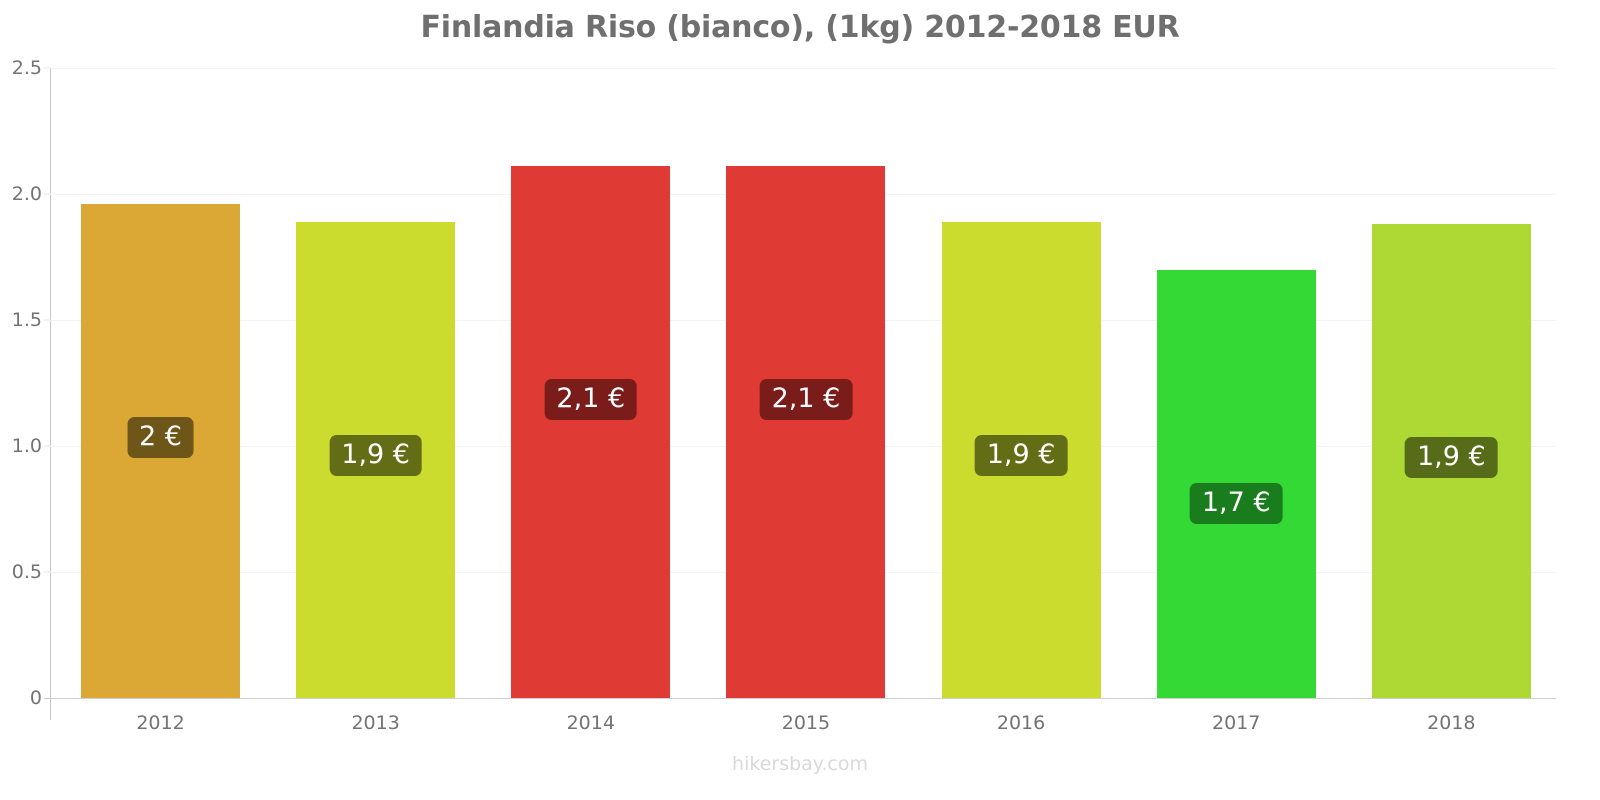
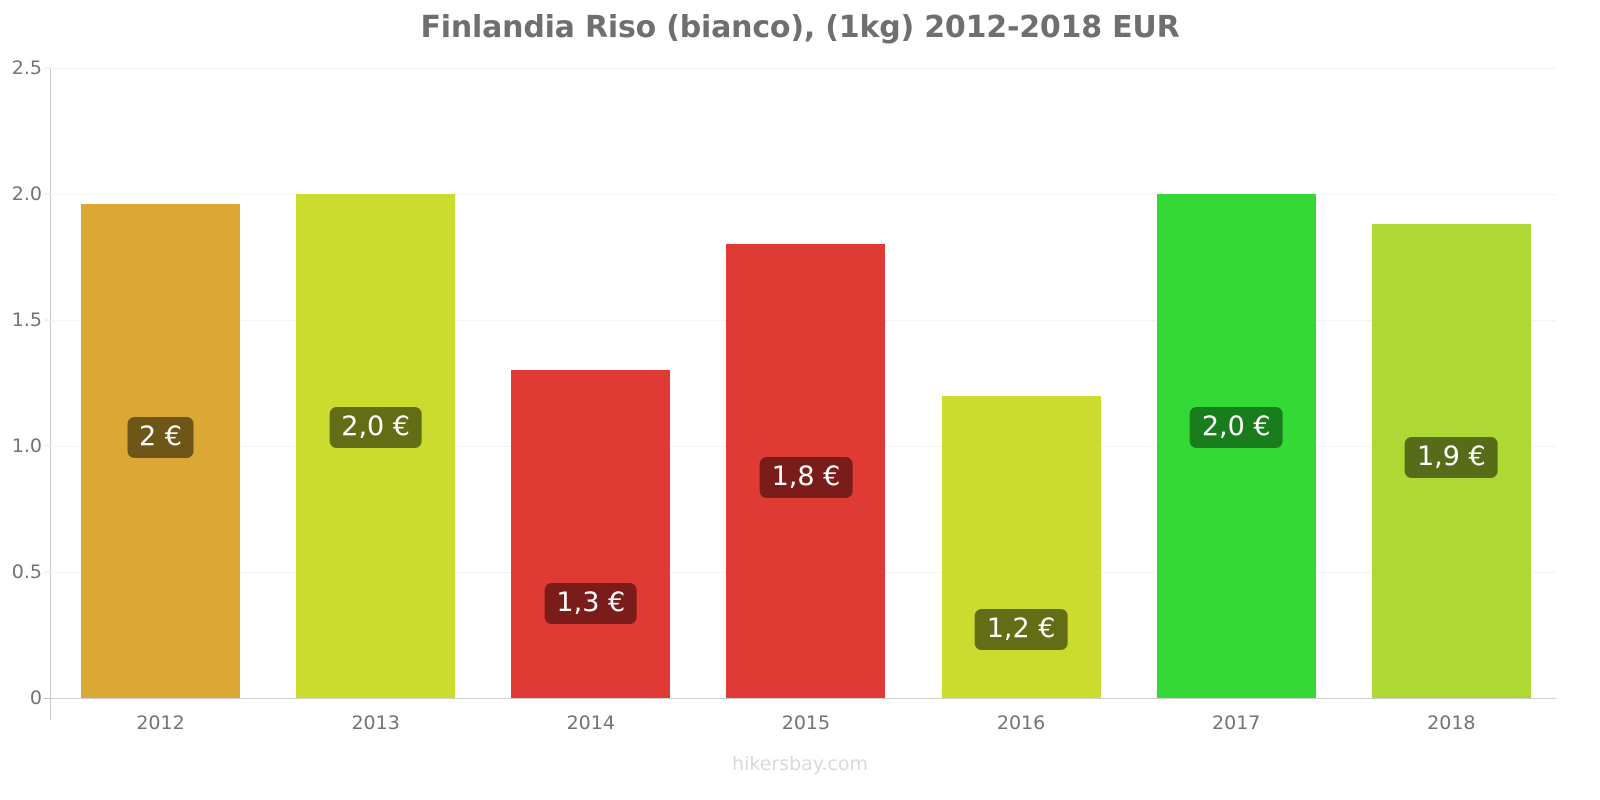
2013: 1,9 -> 2,0
2014: 2,1 -> 1,3
2015: 2,1 -> 1,8
2016: 1,9 -> 1,2
2017: 1,7 -> 2,0
